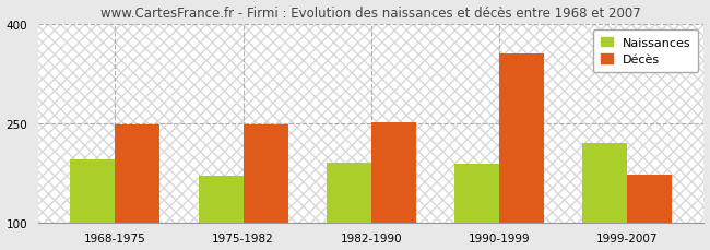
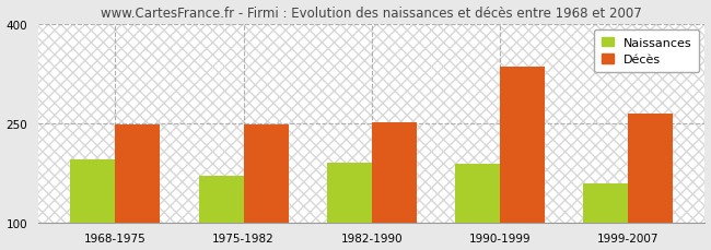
Décès/1990-1999: 354 -> 335
Naissances/1999-2007: 220 -> 158
Décès/1999-2007: 172 -> 265
